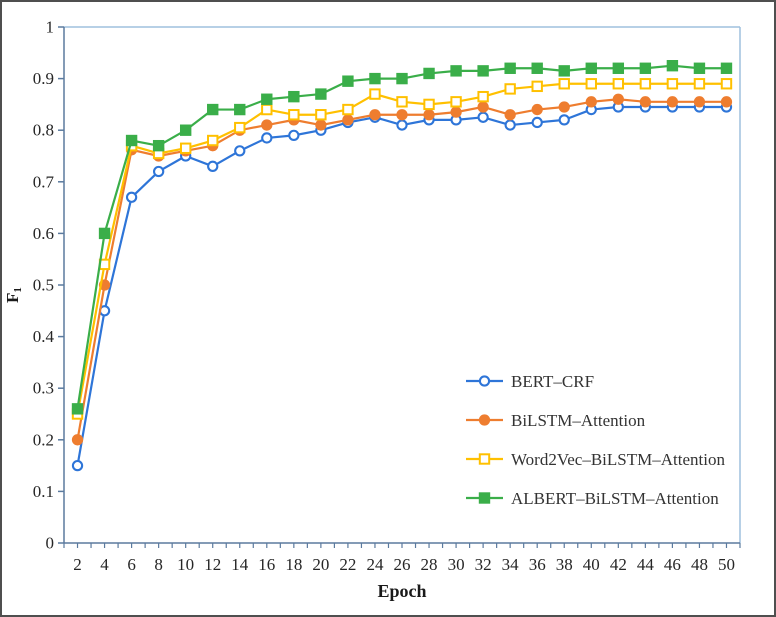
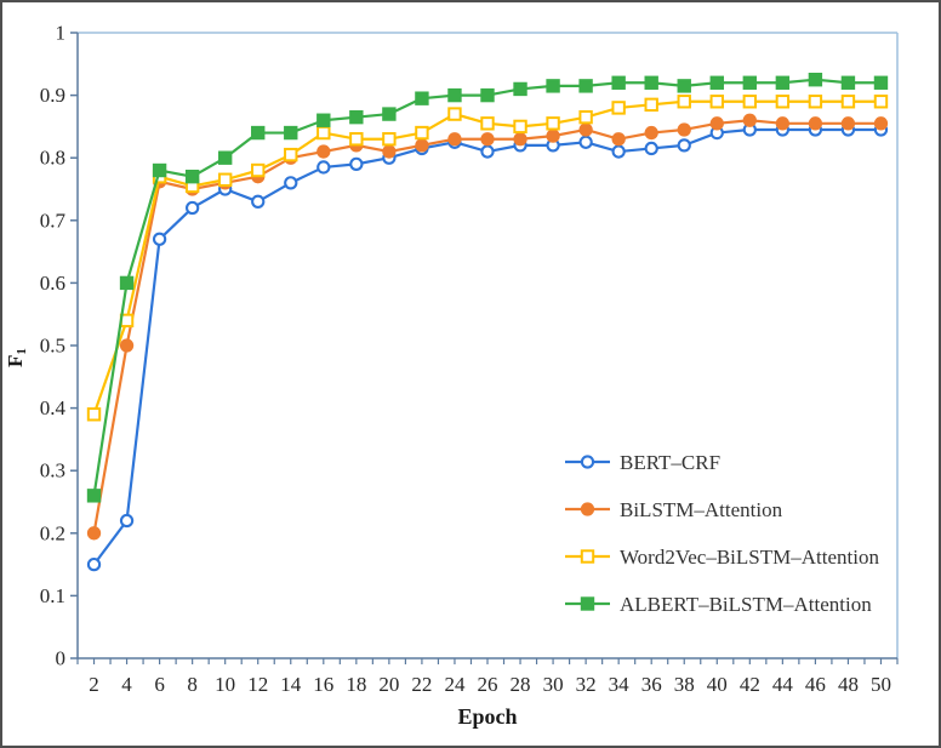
Word2Vec–BiLSTM–Attention/2: 0.25 -> 0.39
BERT–CRF/4: 0.45 -> 0.22
